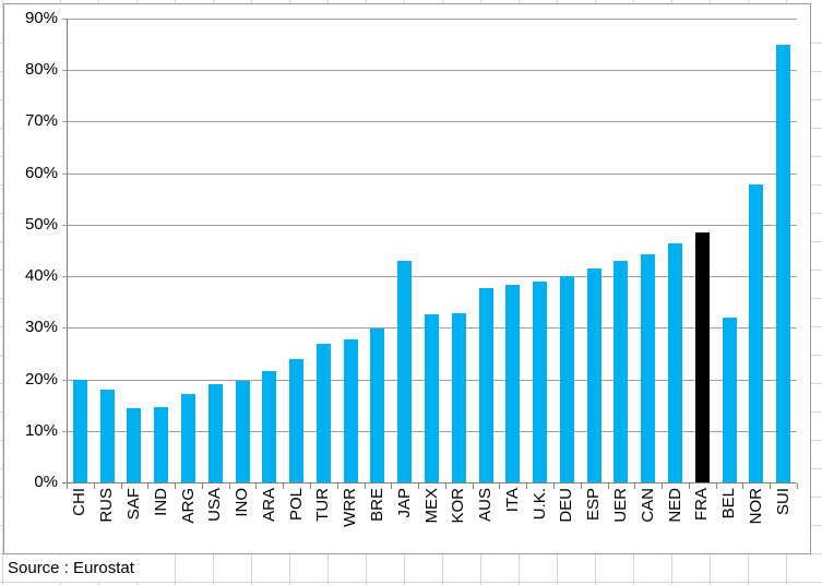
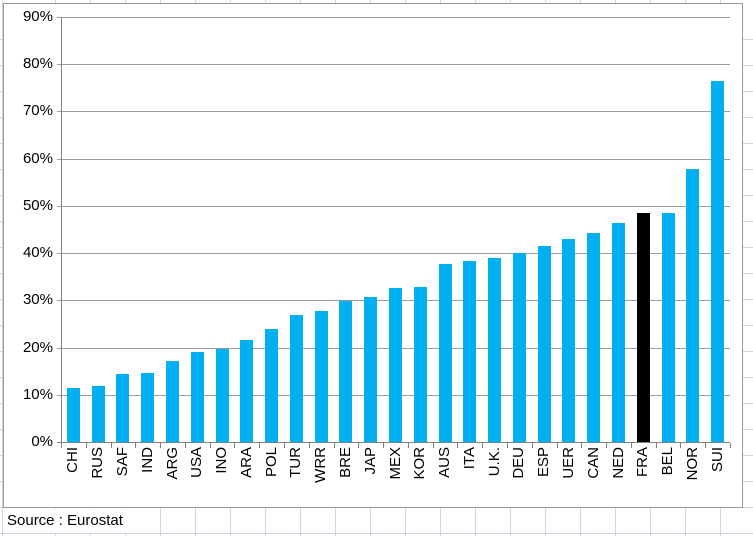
CHI: 20% -> 12%
RUS: 18% -> 12%
JAP: 43% -> 31%
BEL: 32% -> 49%
SUI: 85% -> 76%
